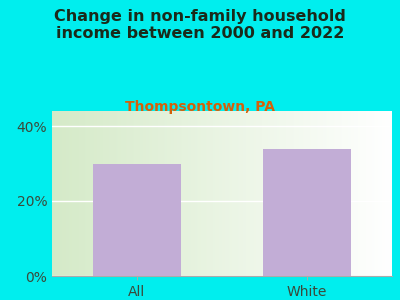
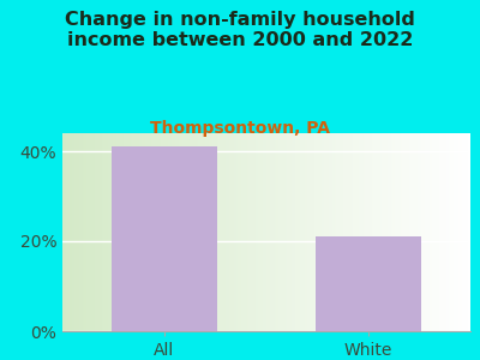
All: 30% -> 41%
White: 34% -> 21%
